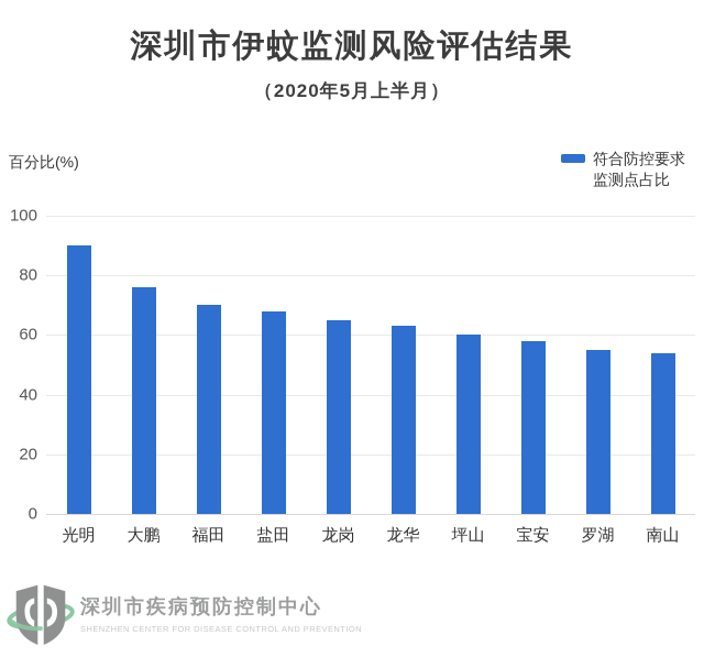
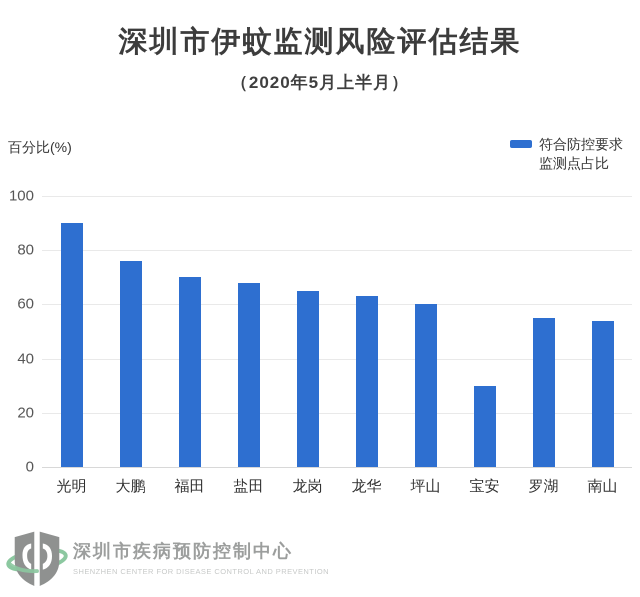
宝安: 58 -> 30
